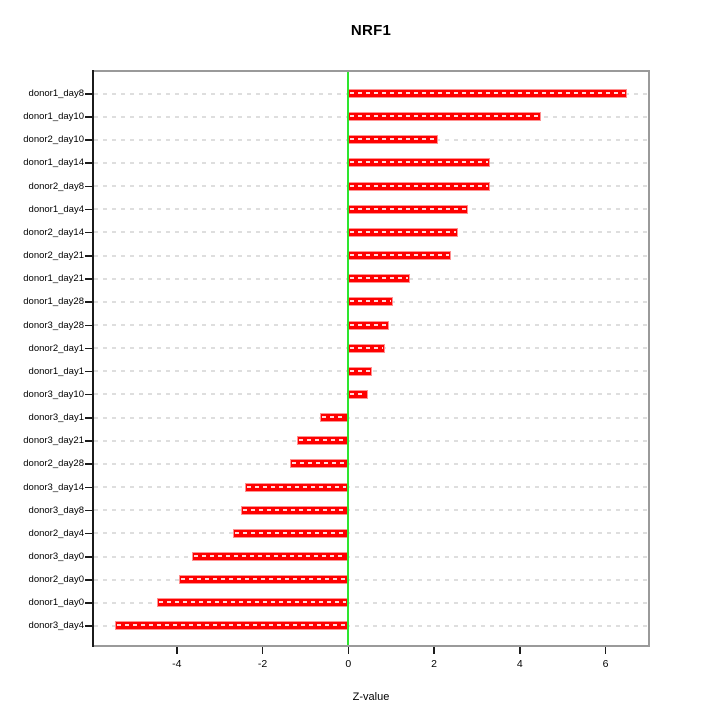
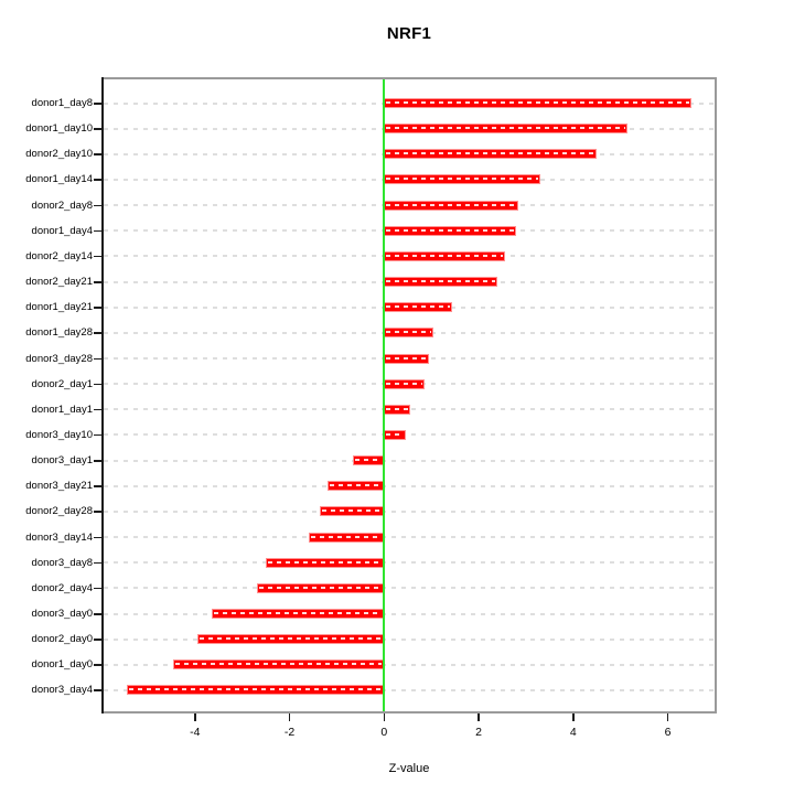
donor1_day10: 4.5 -> 5.2
donor2_day10: 2.1 -> 4.5
donor2_day8: 3.3 -> 2.9
donor3_day14: -2.4 -> -1.6
